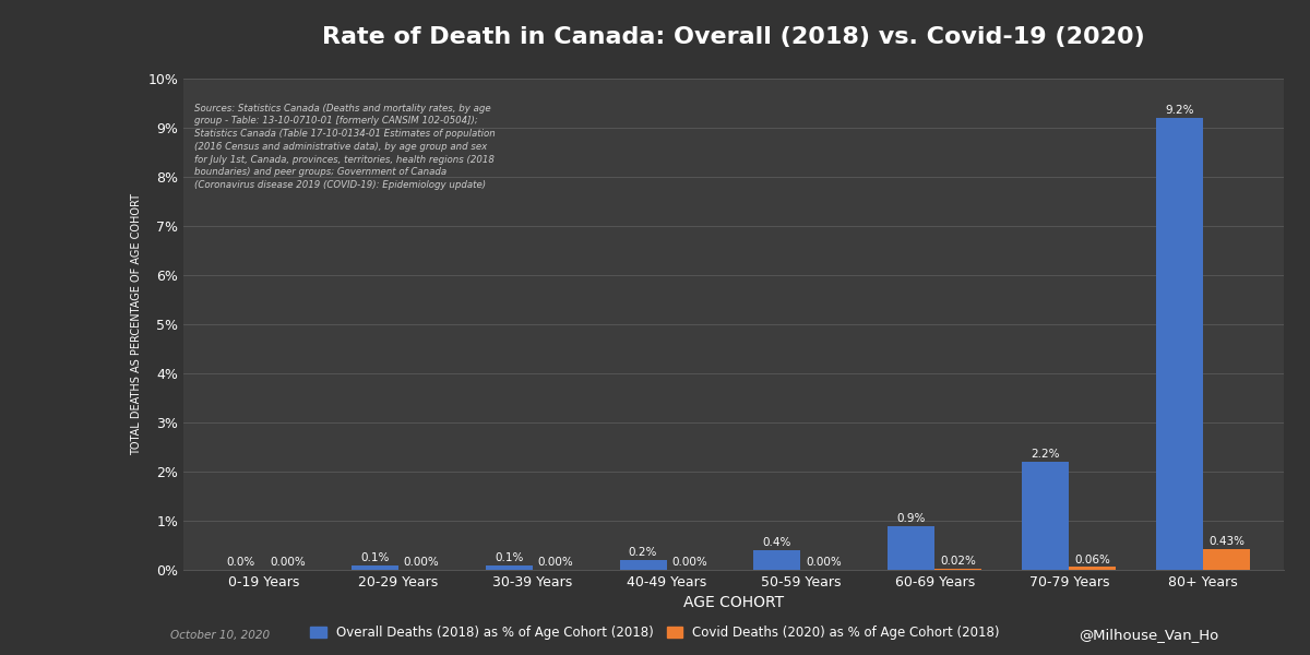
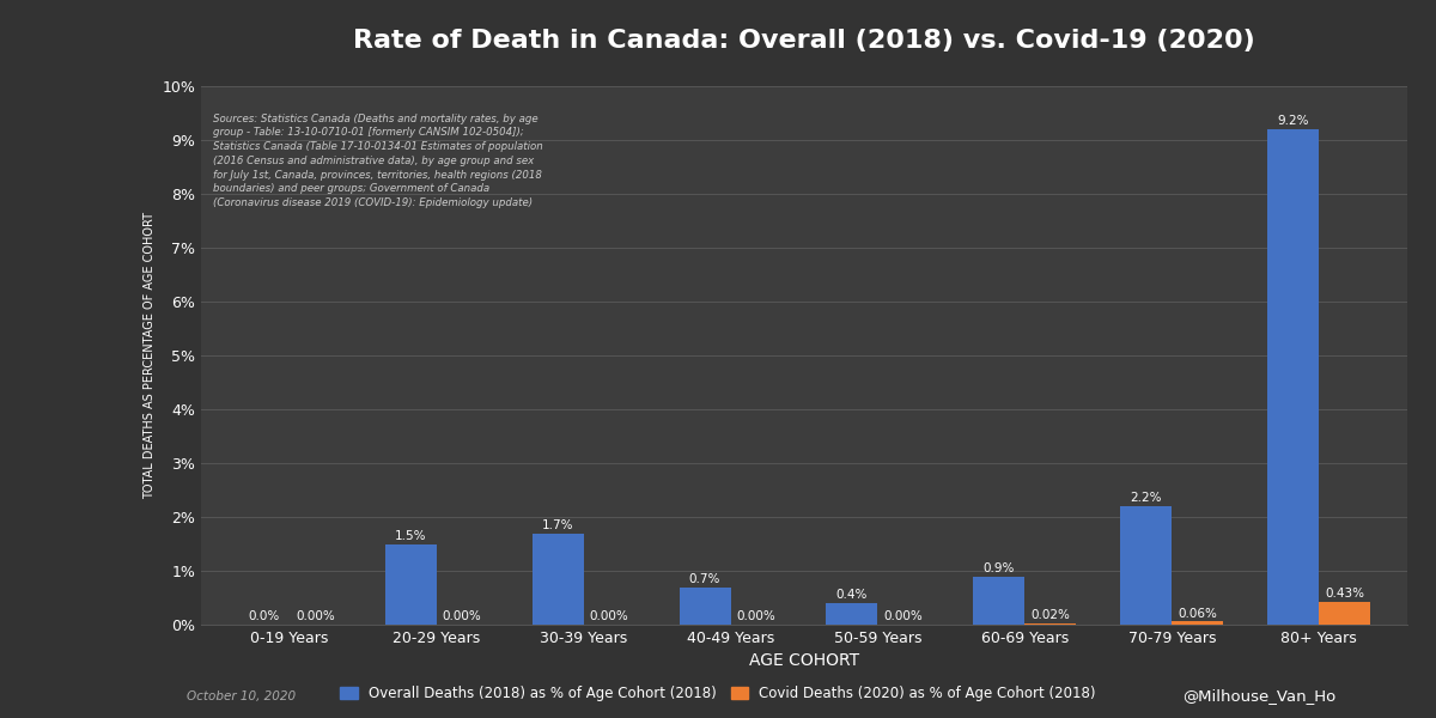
Overall Deaths (2018) as % of Age Cohort (2018)/20-29 Years: 0.1% -> 1.5%
Overall Deaths (2018) as % of Age Cohort (2018)/30-39 Years: 0.1% -> 1.7%
Overall Deaths (2018) as % of Age Cohort (2018)/40-49 Years: 0.2% -> 0.7%
